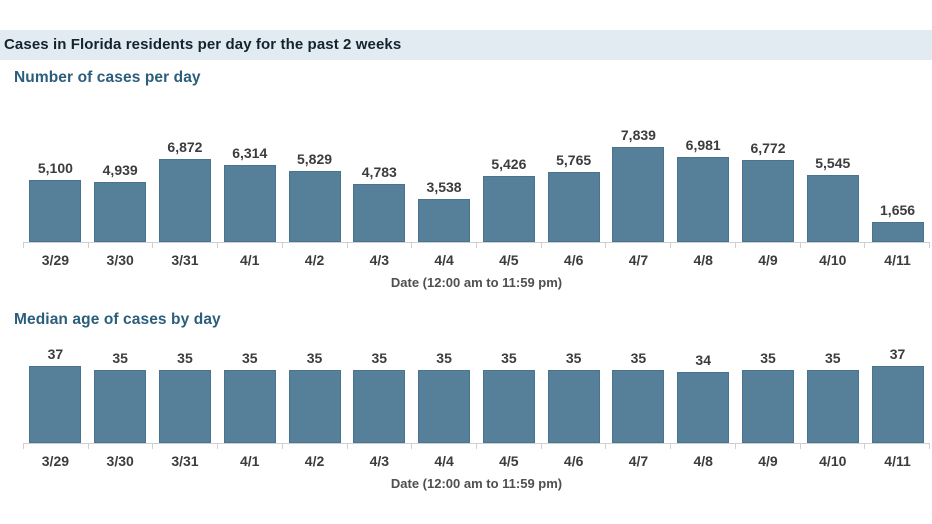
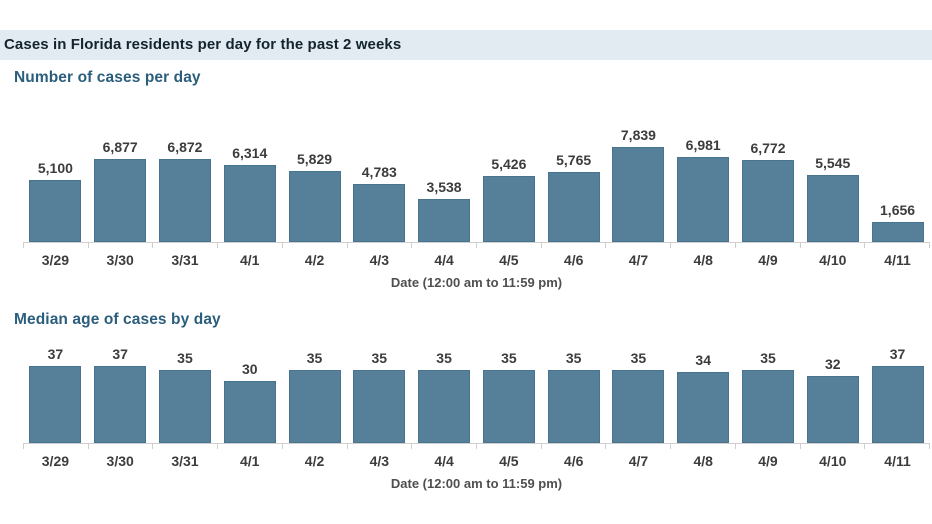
Number of cases per day/3/30: 4,939 -> 6,877
Median age of cases by day/3/30: 35 -> 37
Median age of cases by day/4/1: 35 -> 30
Median age of cases by day/4/10: 35 -> 32
